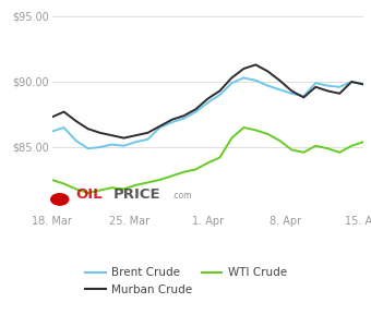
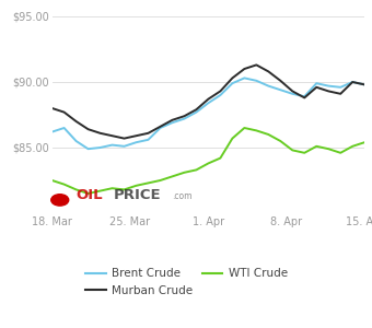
Murban Crude/18. Mar: $87.3 -> $88.0
